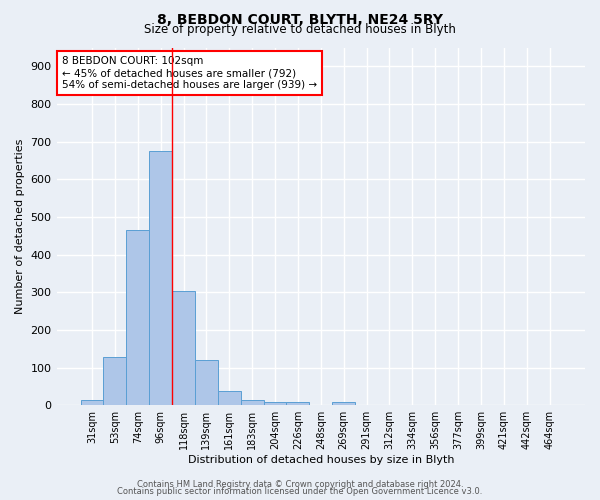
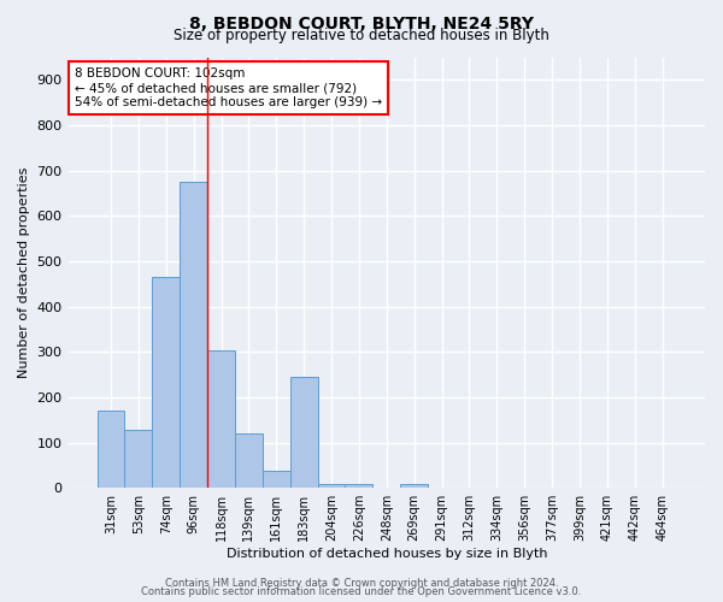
31sqm: 15 -> 170
183sqm: 15 -> 245
